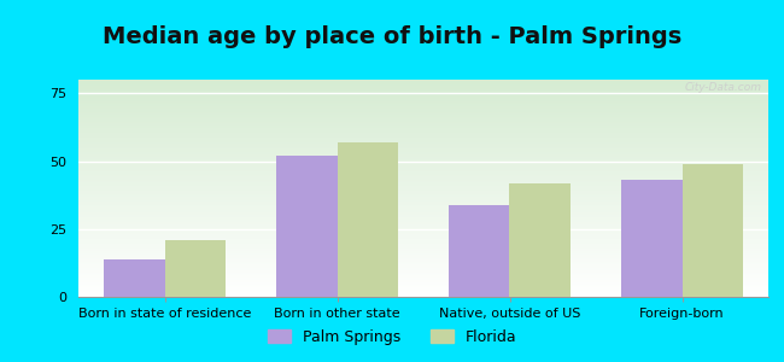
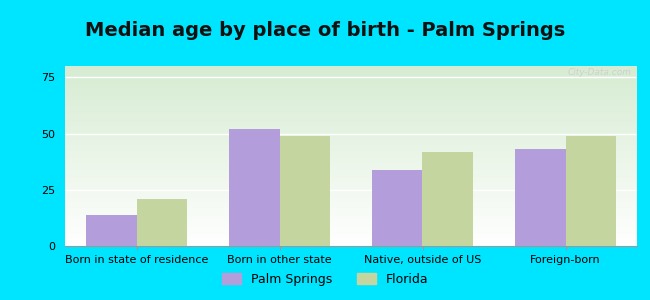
Florida/Born in other state: 57 -> 49
